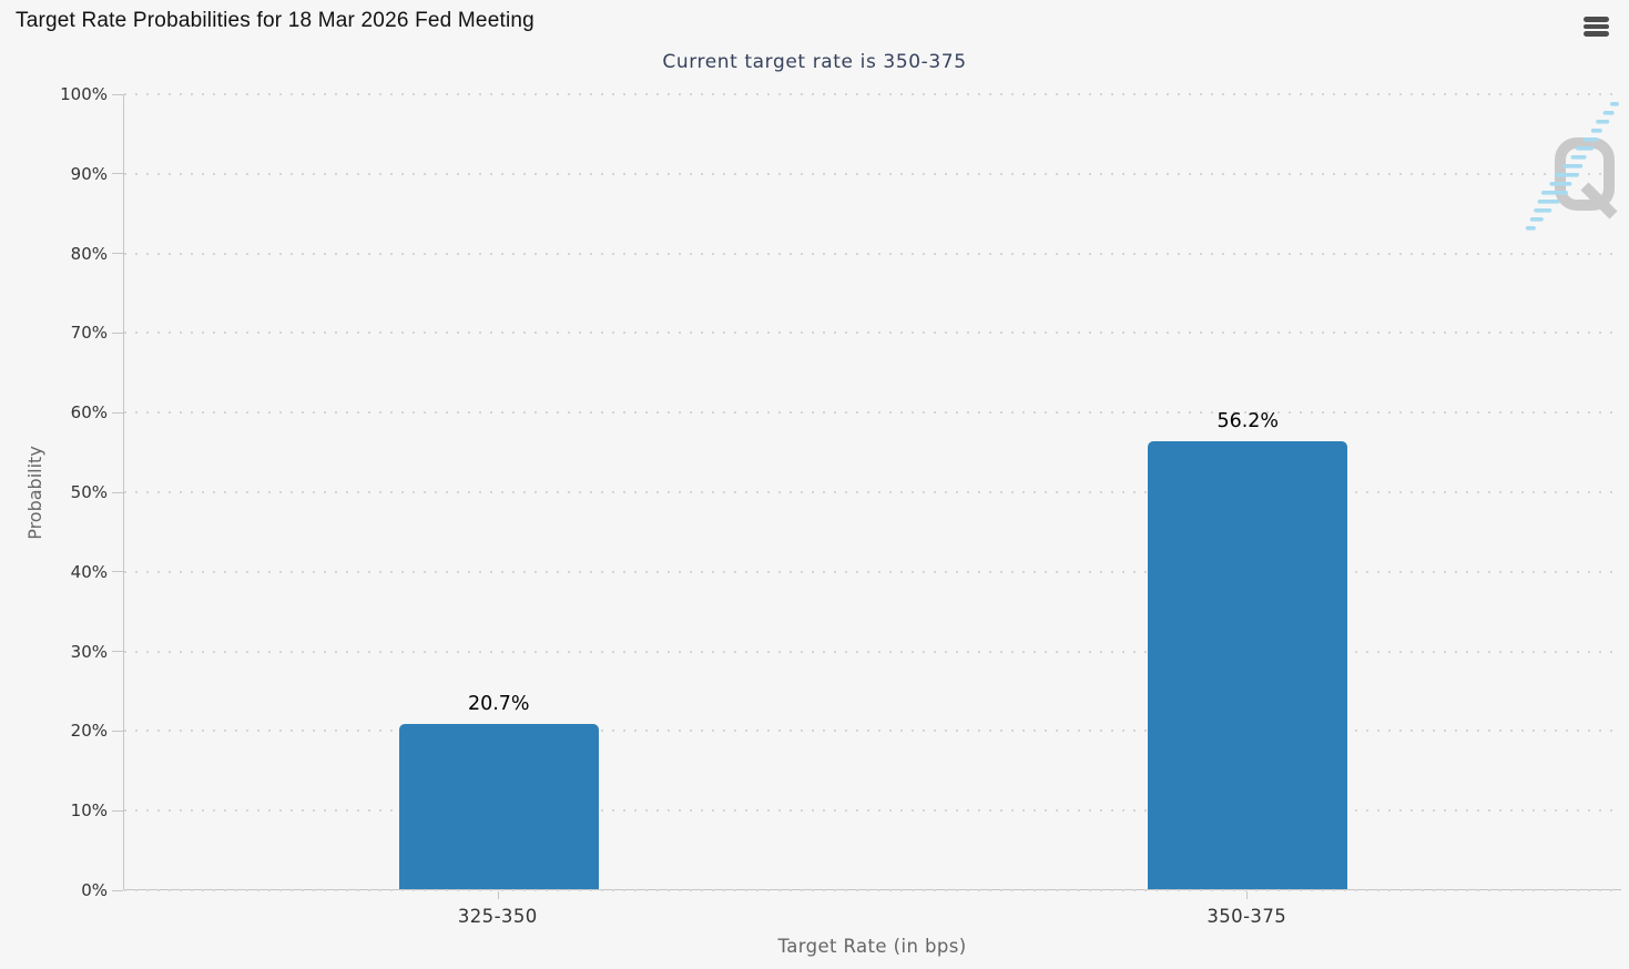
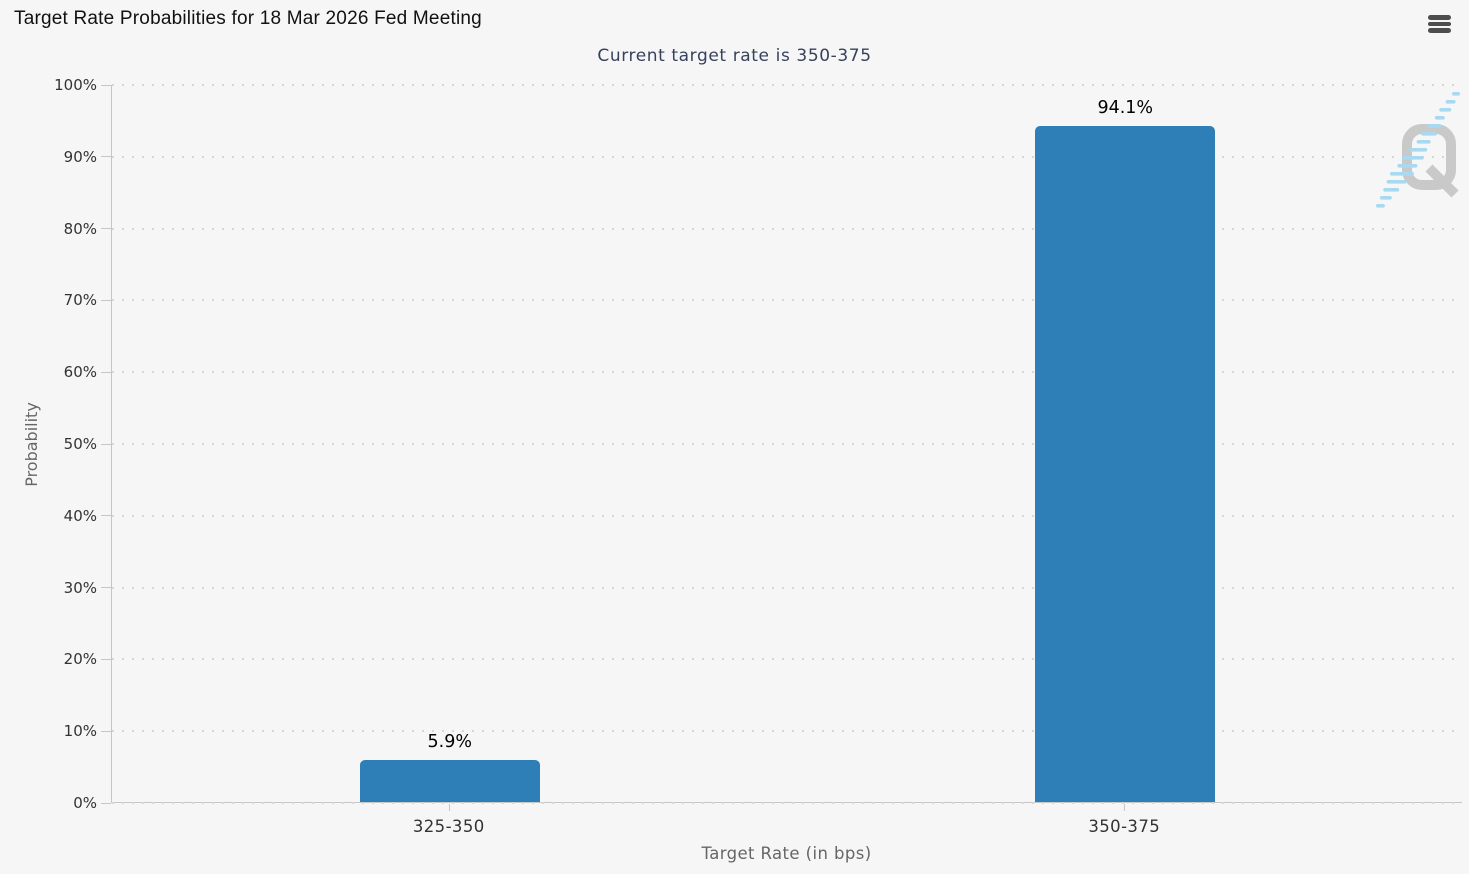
325-350: 20.7% -> 5.9%
350-375: 56.2% -> 94.1%
